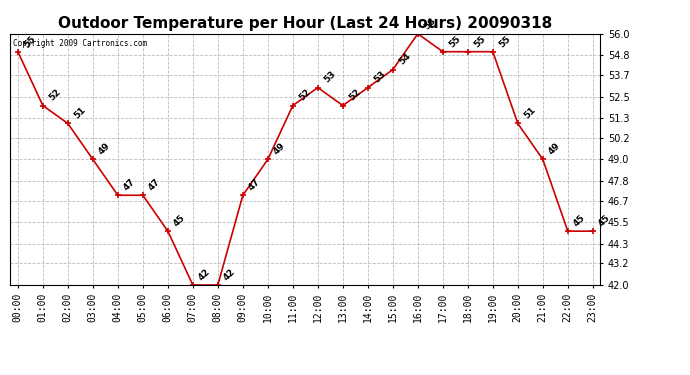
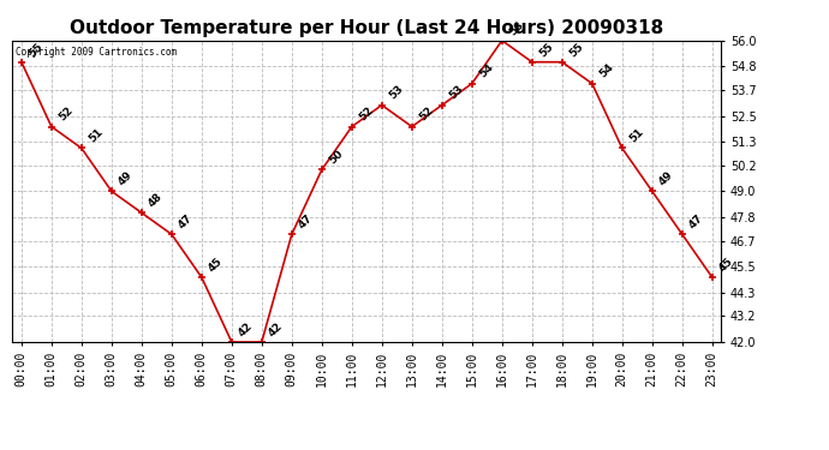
04:00: 47 -> 48
10:00: 49 -> 50
19:00: 55 -> 54
22:00: 45 -> 47
